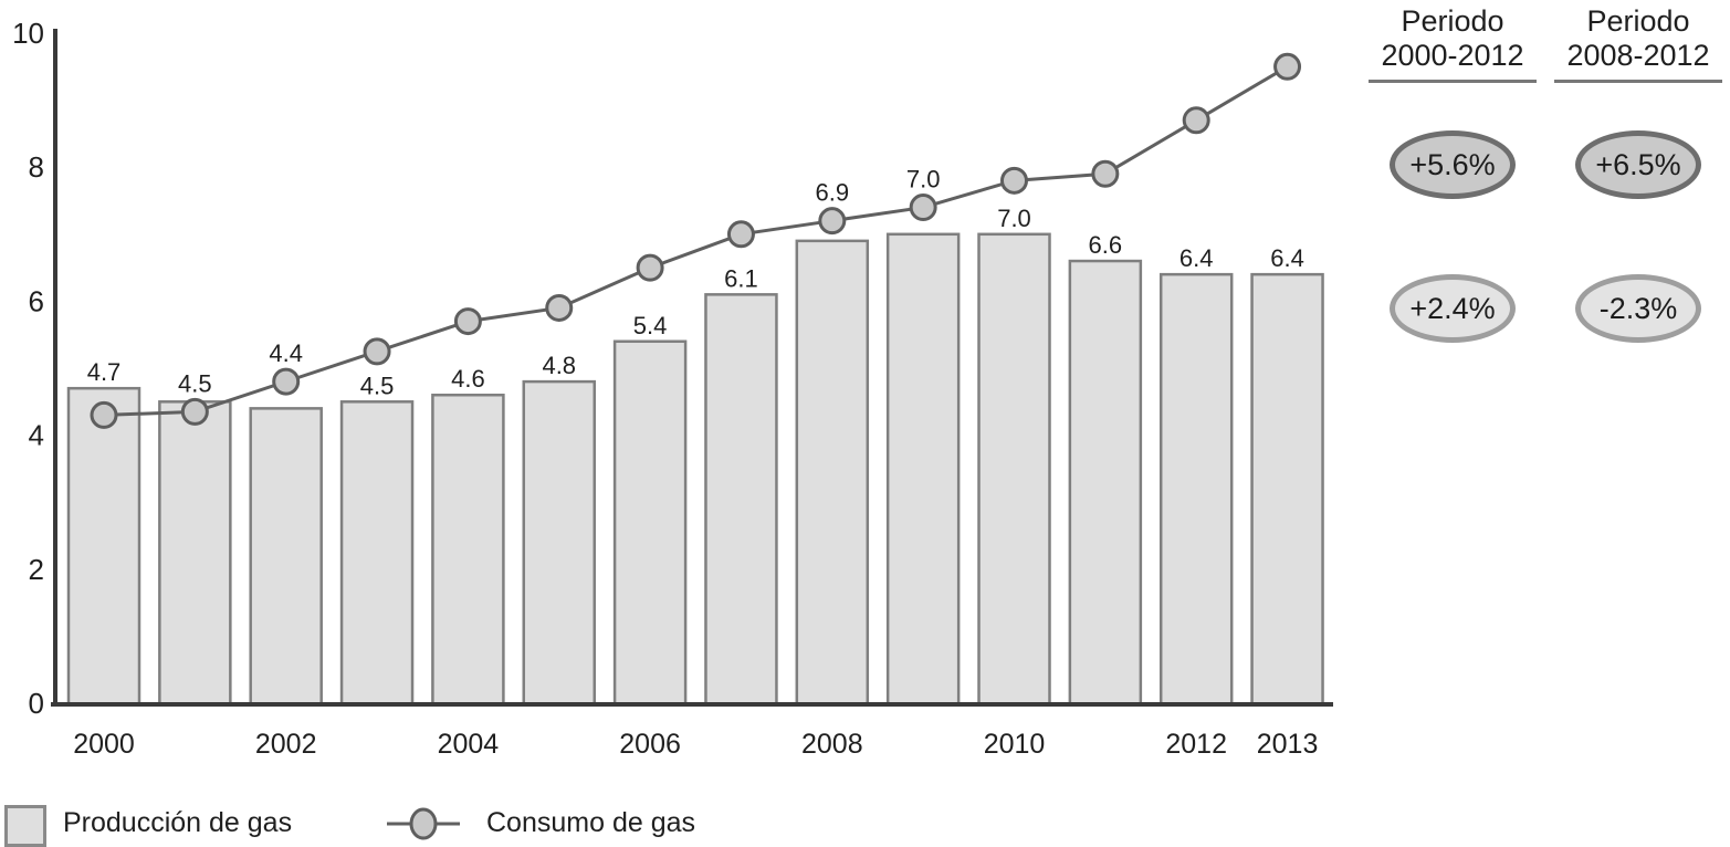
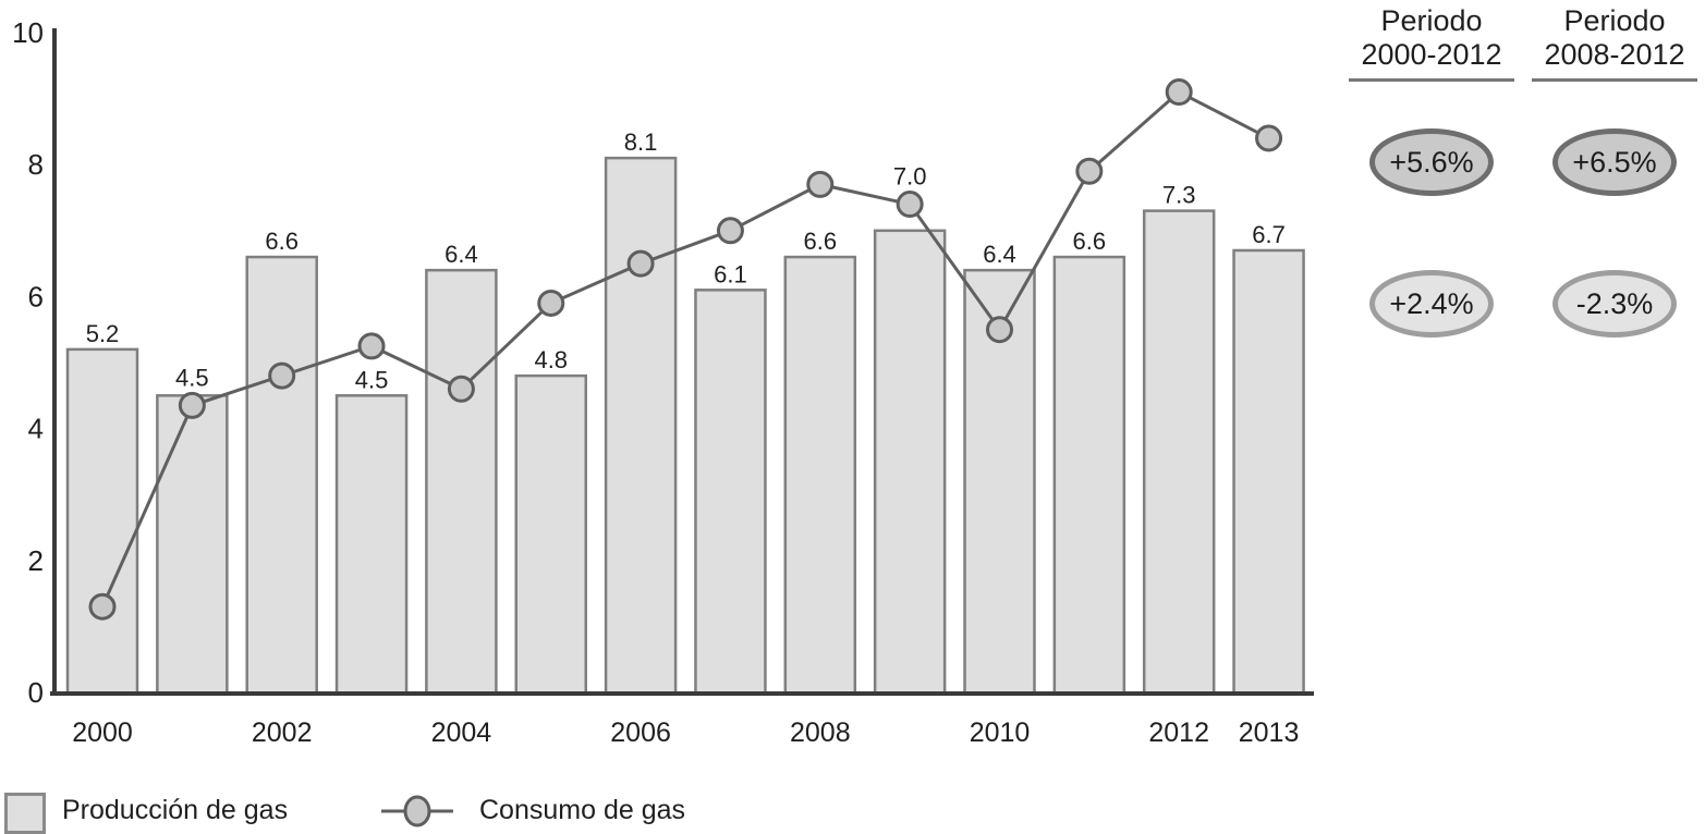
Producción de gas/2000: 4.7 -> 5.2
Consumo de gas/2000: 4.3 -> 1.3
Producción de gas/2002: 4.4 -> 6.6
Producción de gas/2004: 4.6 -> 6.4
Consumo de gas/2004: 5.7 -> 4.6
Producción de gas/2006: 5.4 -> 8.1
Producción de gas/2008: 6.9 -> 6.6
Consumo de gas/2008: 7.2 -> 7.7
Producción de gas/2010: 7.0 -> 6.4
Consumo de gas/2010: 7.8 -> 5.5
Producción de gas/2012: 6.4 -> 7.3
Consumo de gas/2012: 8.7 -> 9.1
Producción de gas/2013: 6.4 -> 6.7
Consumo de gas/2013: 9.5 -> 8.4
